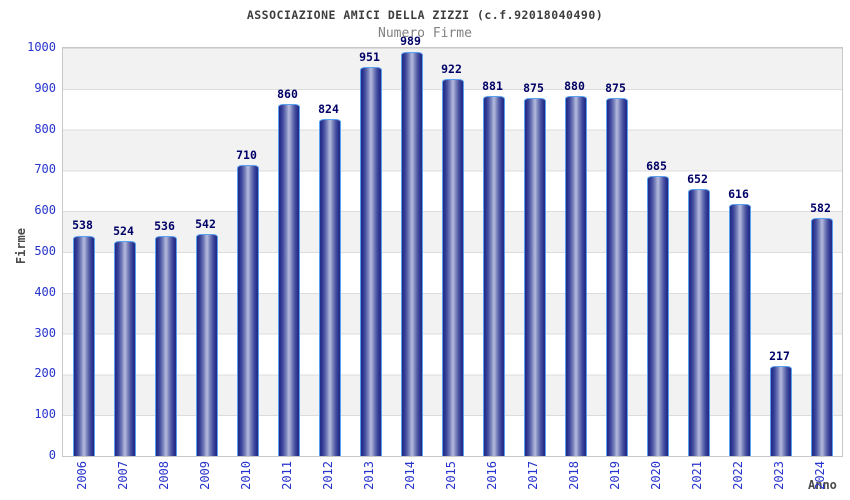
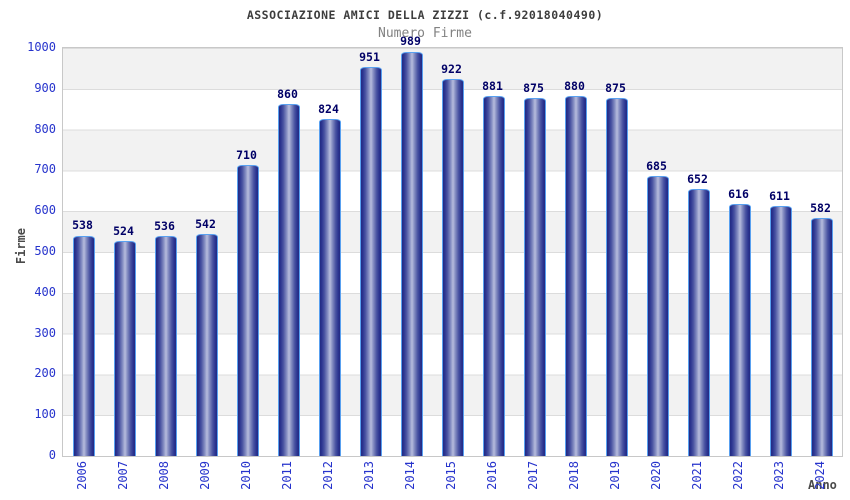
2023: 217 -> 611
